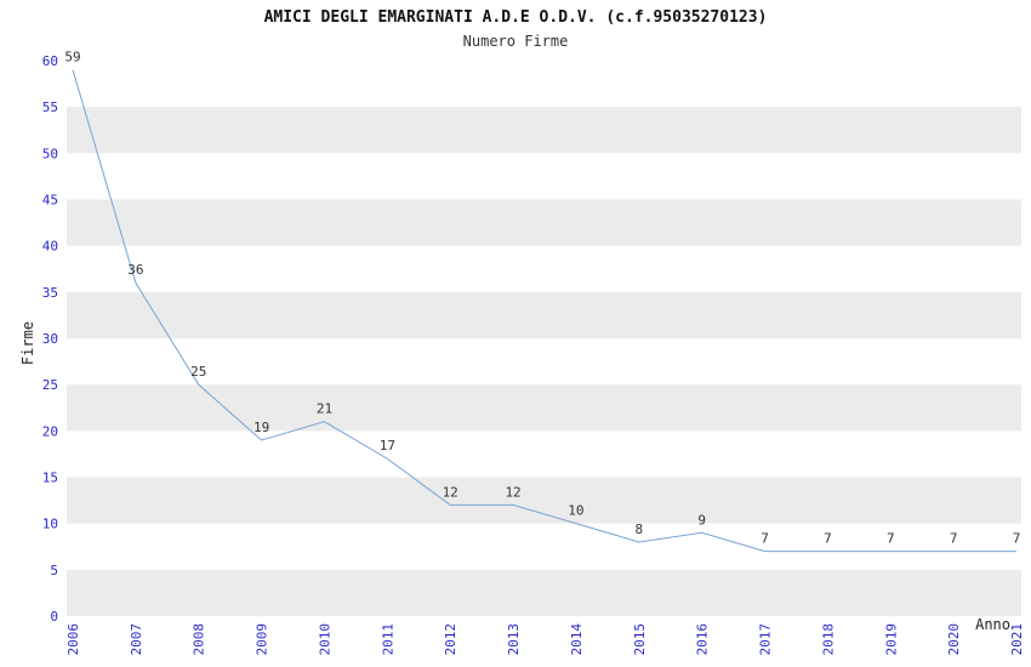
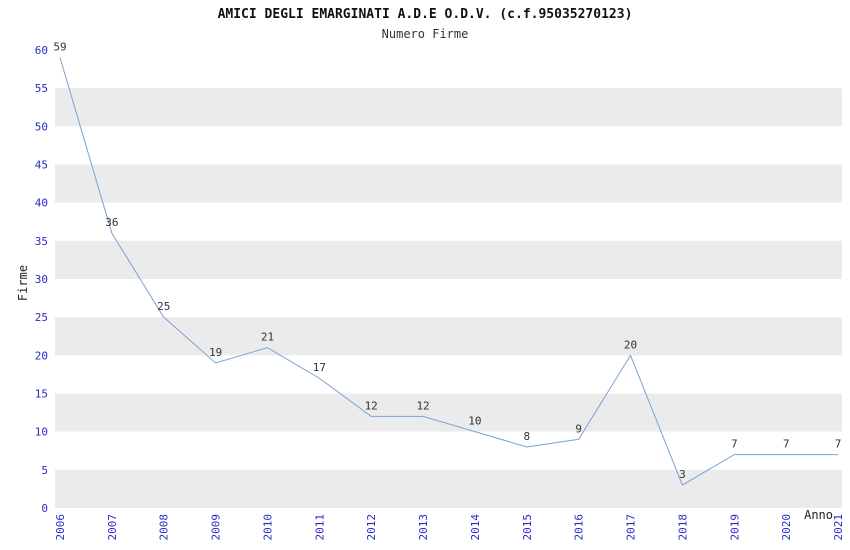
2017: 7 -> 20
2018: 7 -> 3
